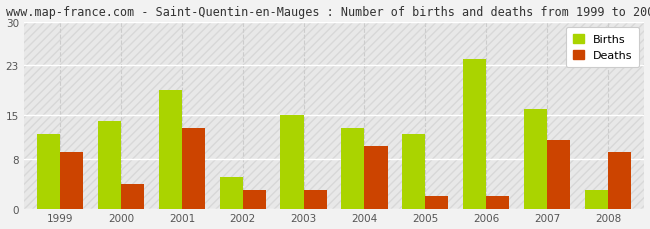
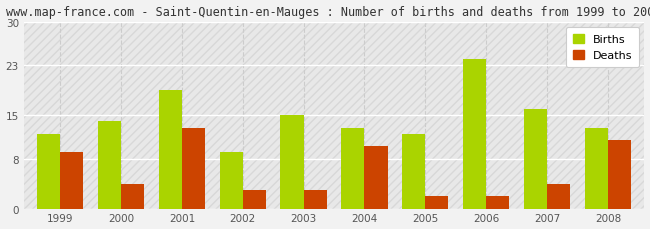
Births/2002: 5 -> 9
Deaths/2007: 11 -> 4
Births/2008: 3 -> 13
Deaths/2008: 9 -> 11
